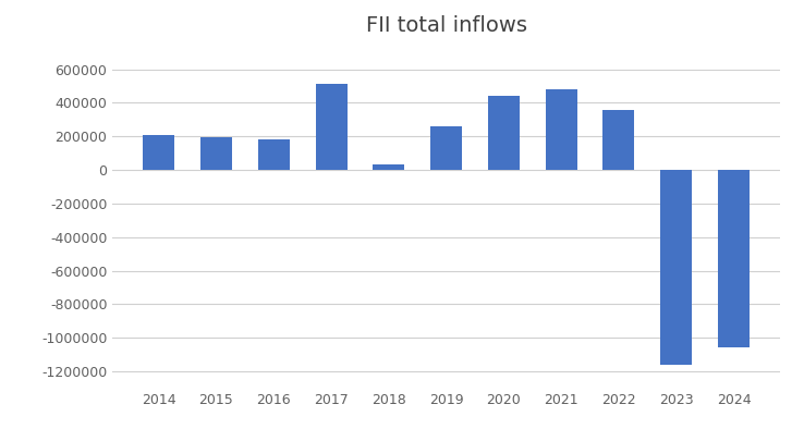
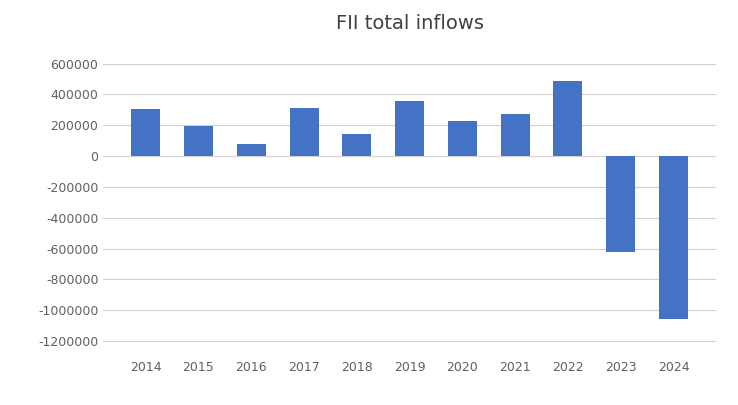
2014: 210000 -> 300000
2016: 180000 -> 80000
2017: 510000 -> 310000
2018: 30000 -> 140000
2019: 260000 -> 360000
2020: 440000 -> 230000
2021: 480000 -> 280000
2022: 360000 -> 490000
2023: -1160000 -> -620000
